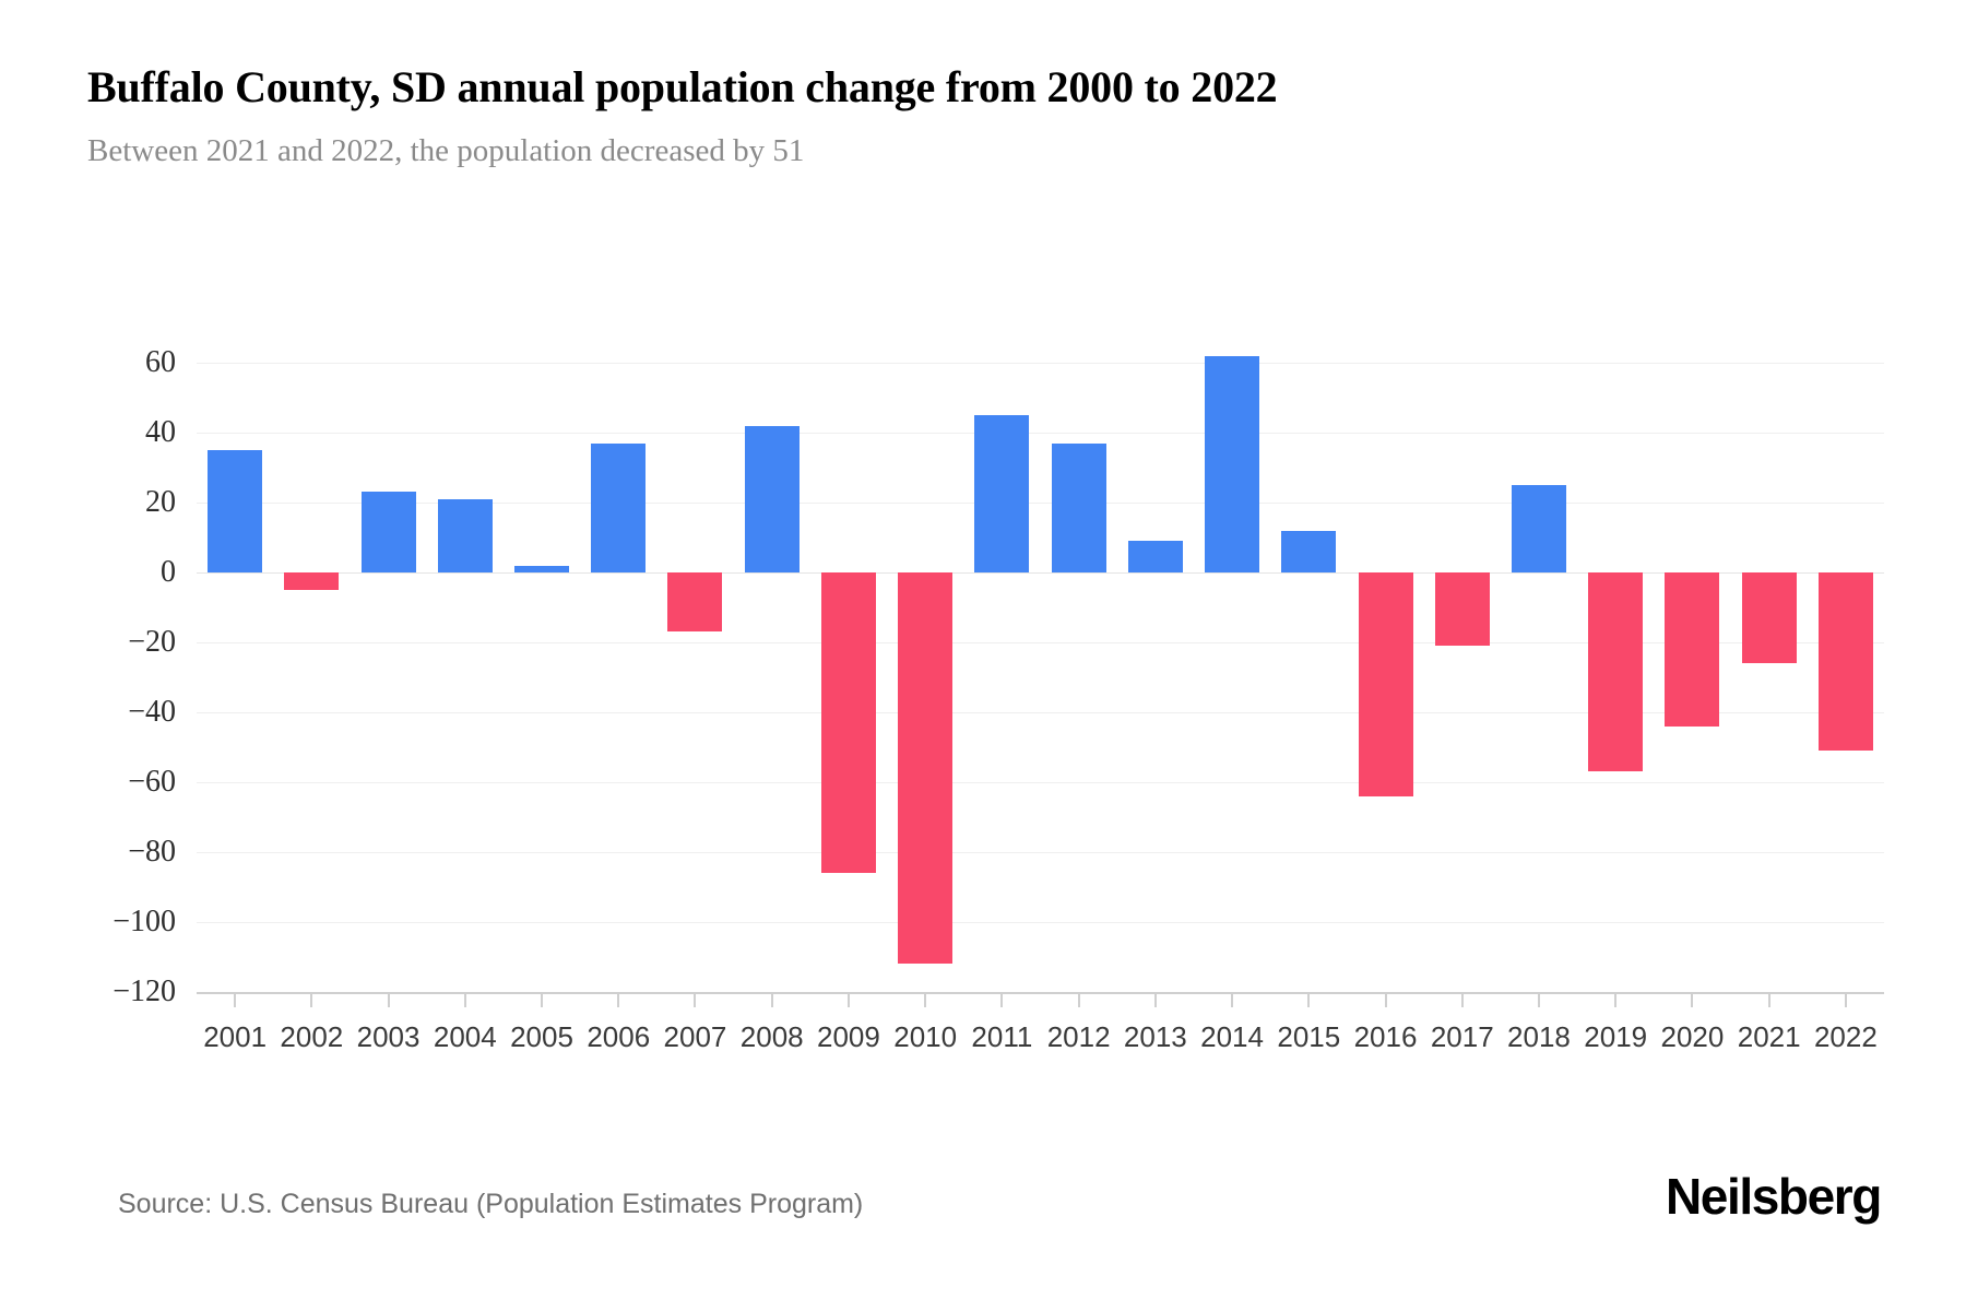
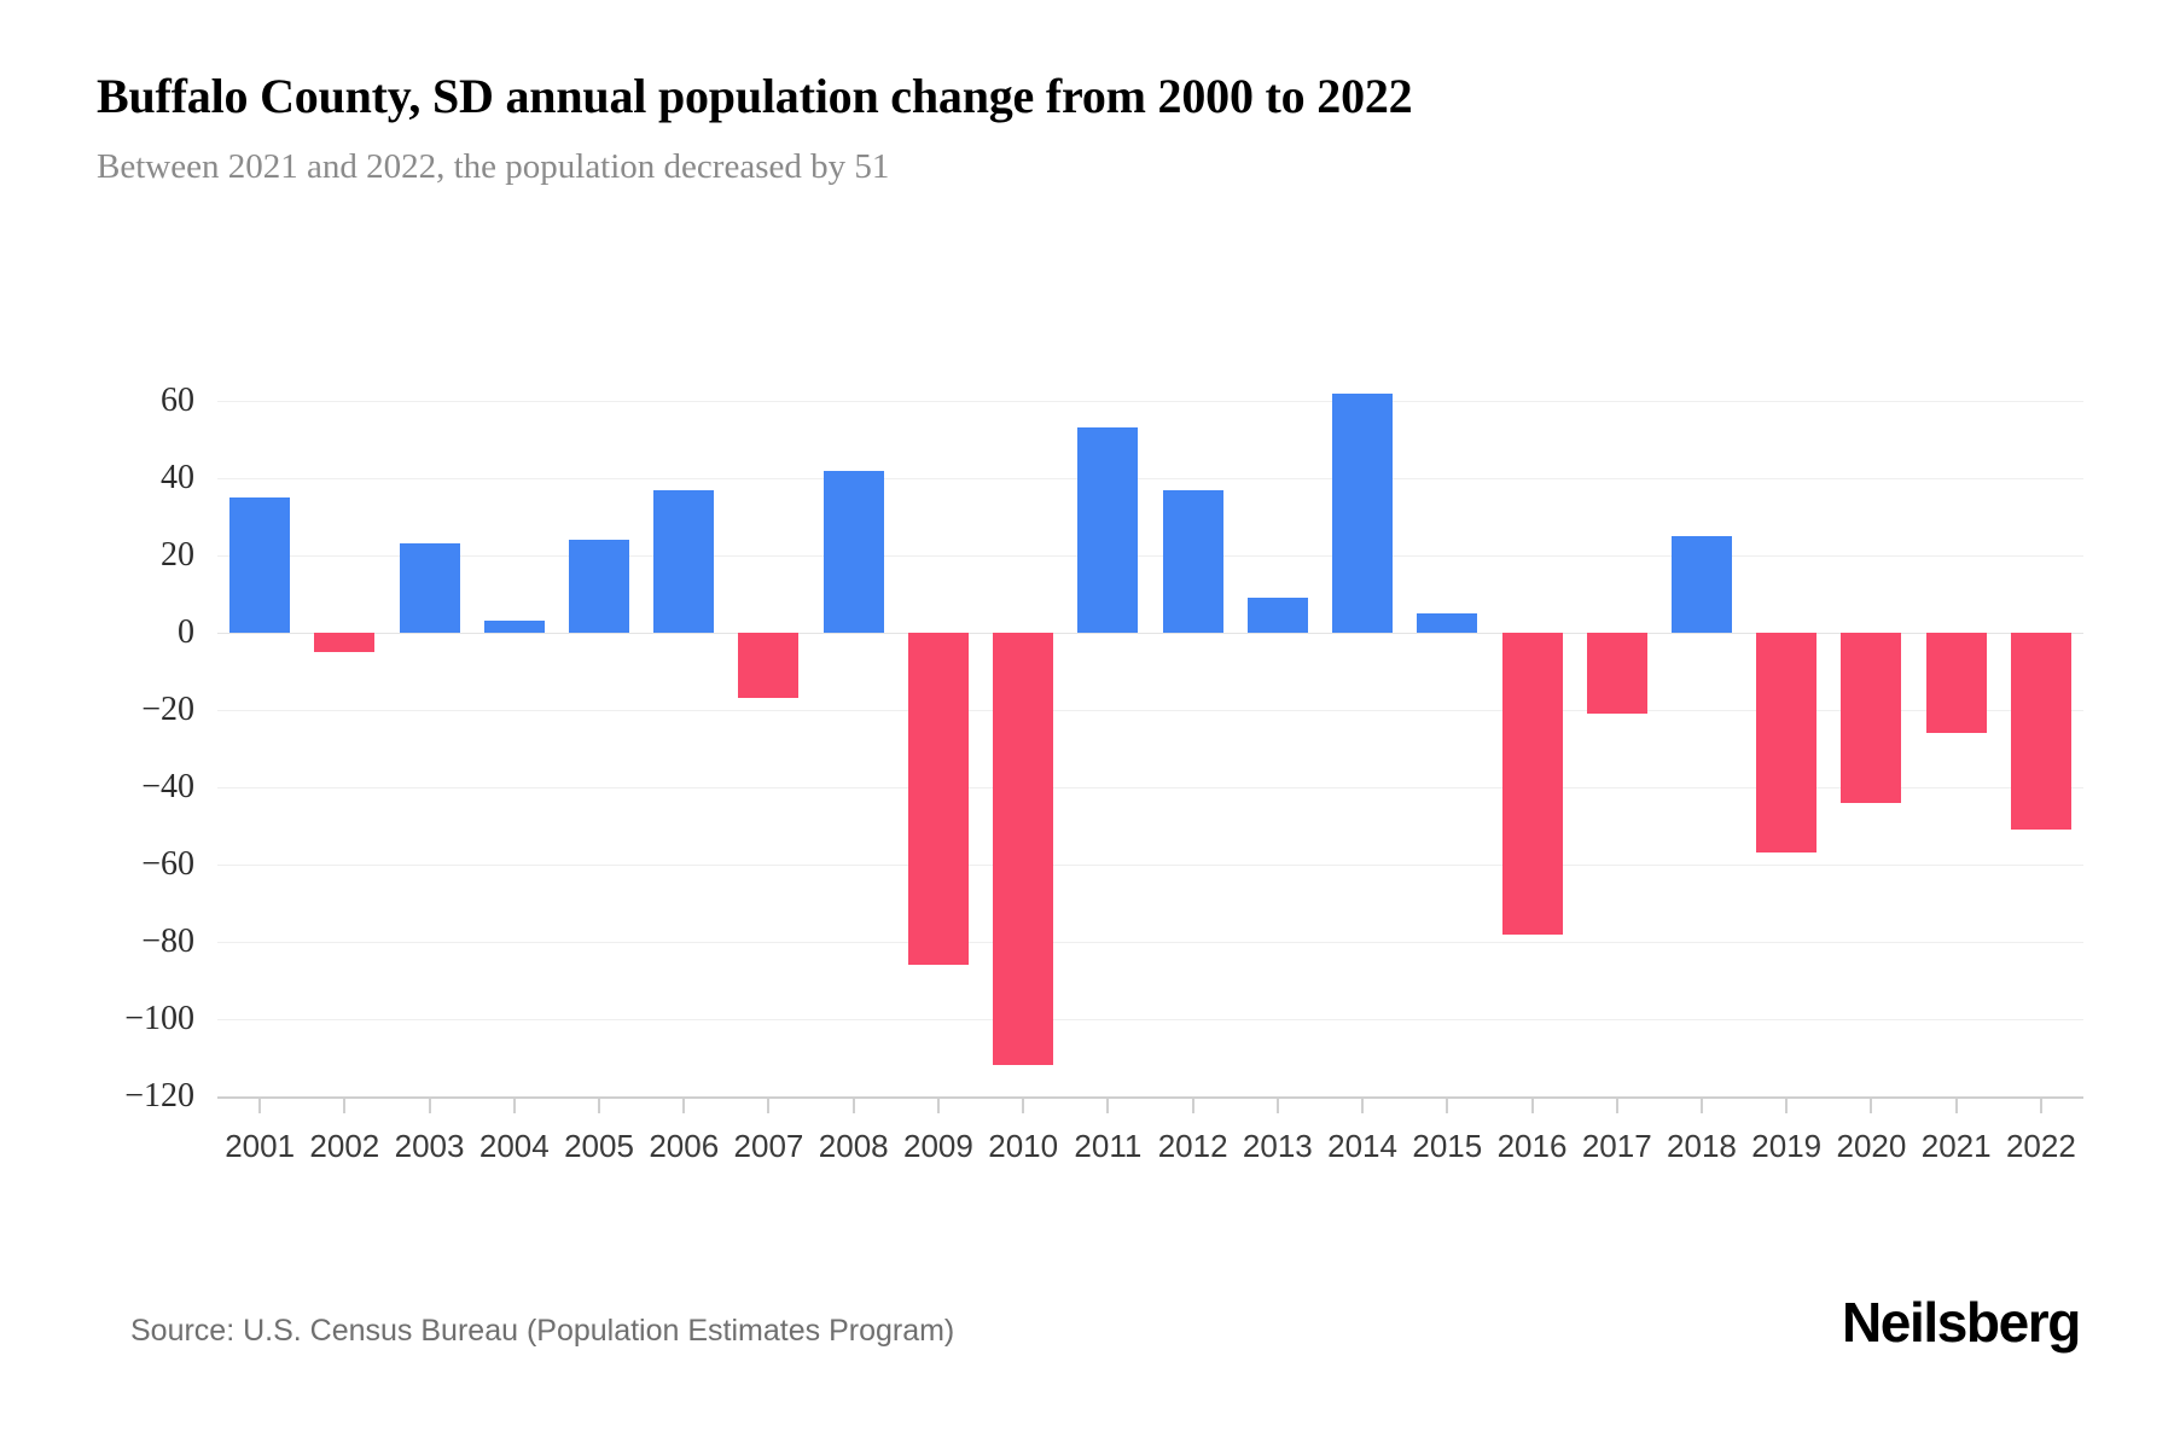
2004: 21 -> 3
2005: 2 -> 24
2011: 45 -> 53
2015: 12 -> 5
2016: -64 -> -78
